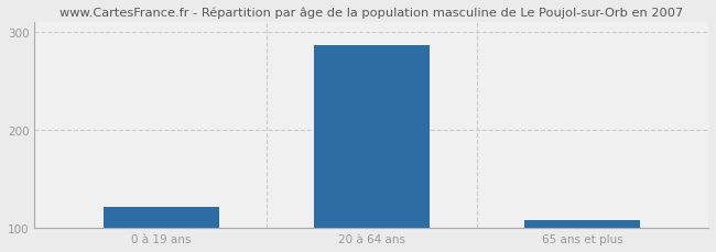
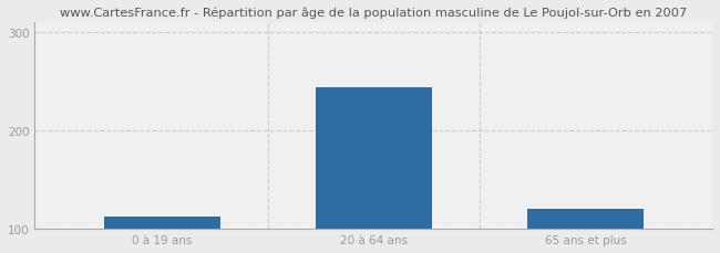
0 à 19 ans: 122 -> 112
20 à 64 ans: 287 -> 244
65 ans et plus: 108 -> 120
